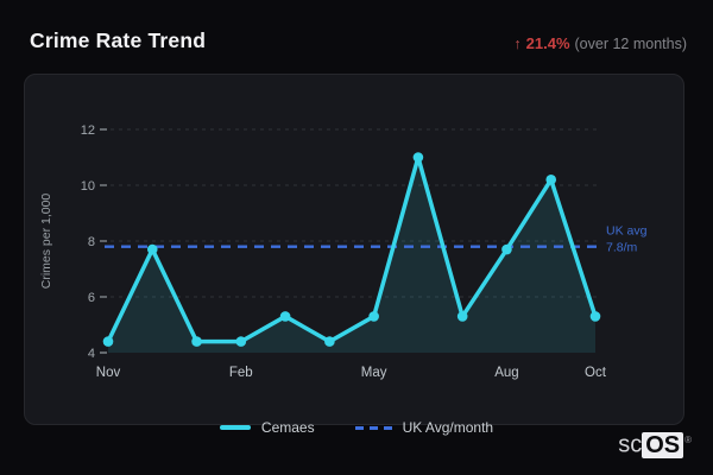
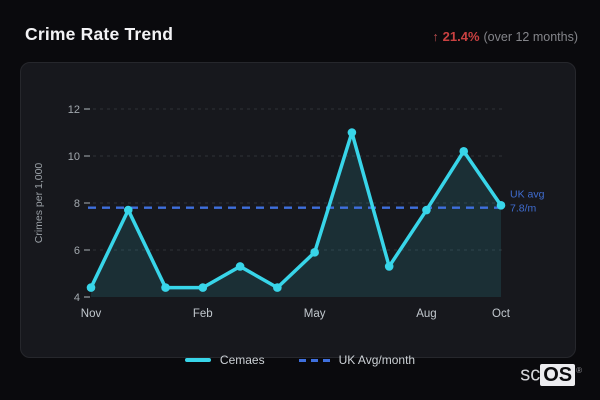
May: 5.3 -> 5.9
Oct: 5.3 -> 7.9
